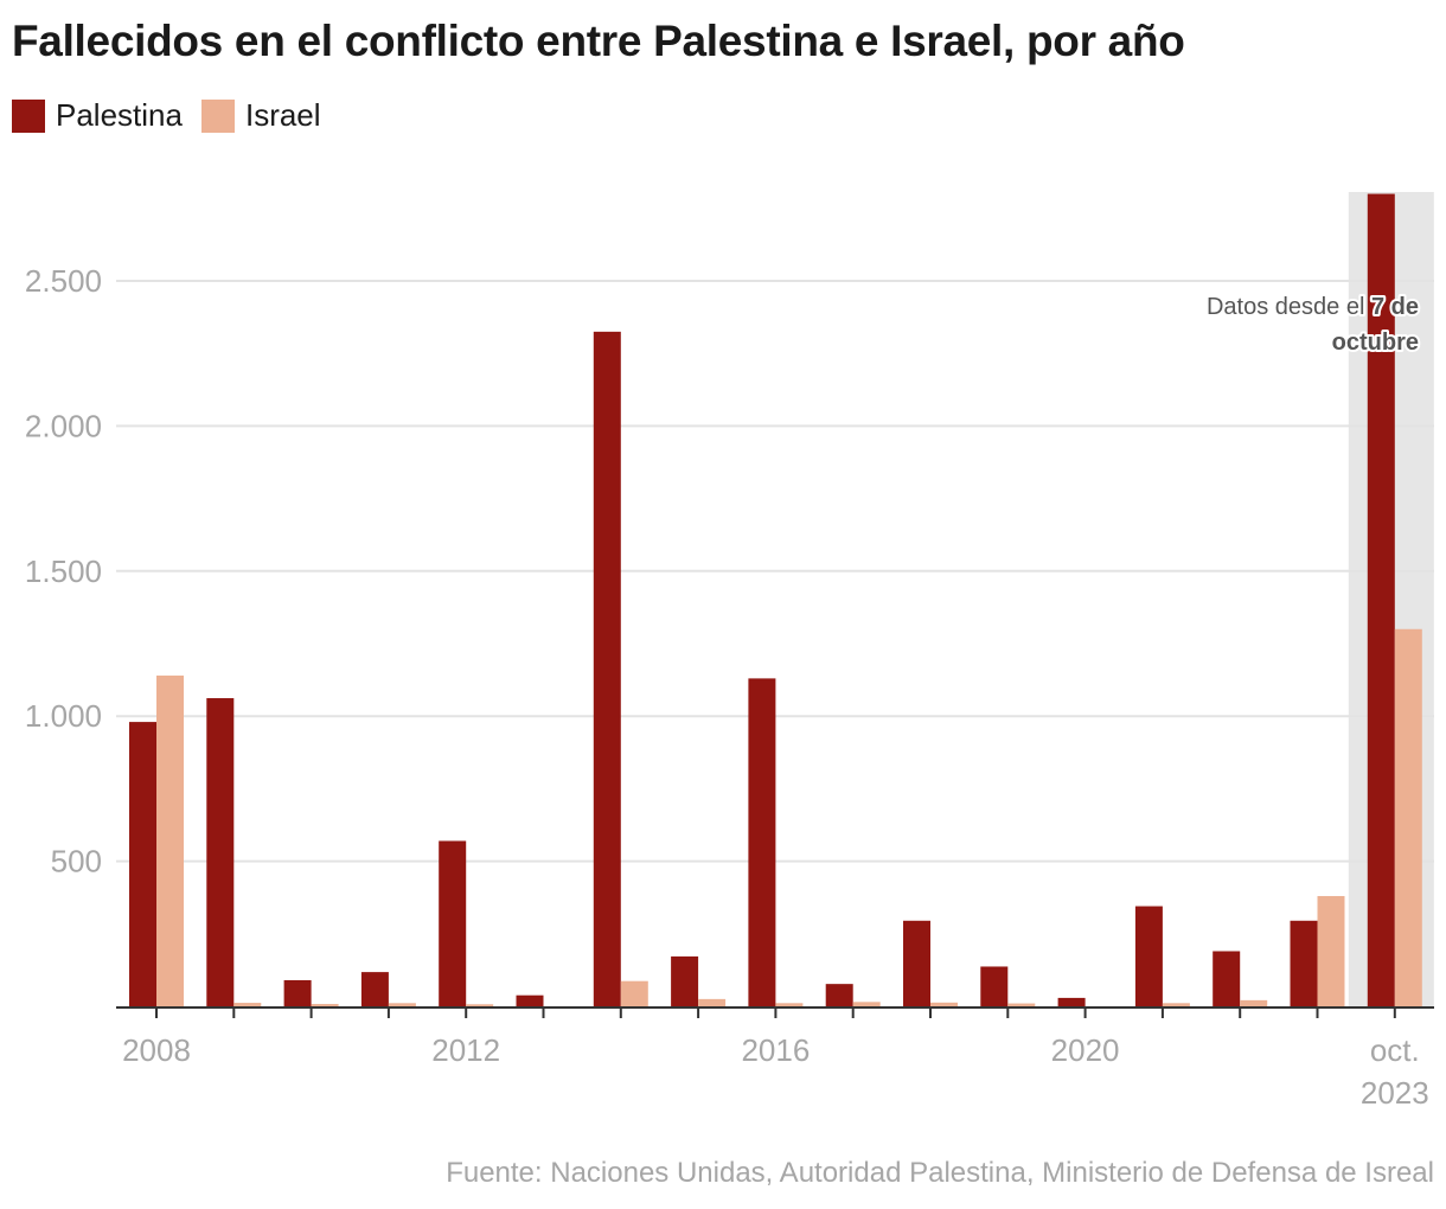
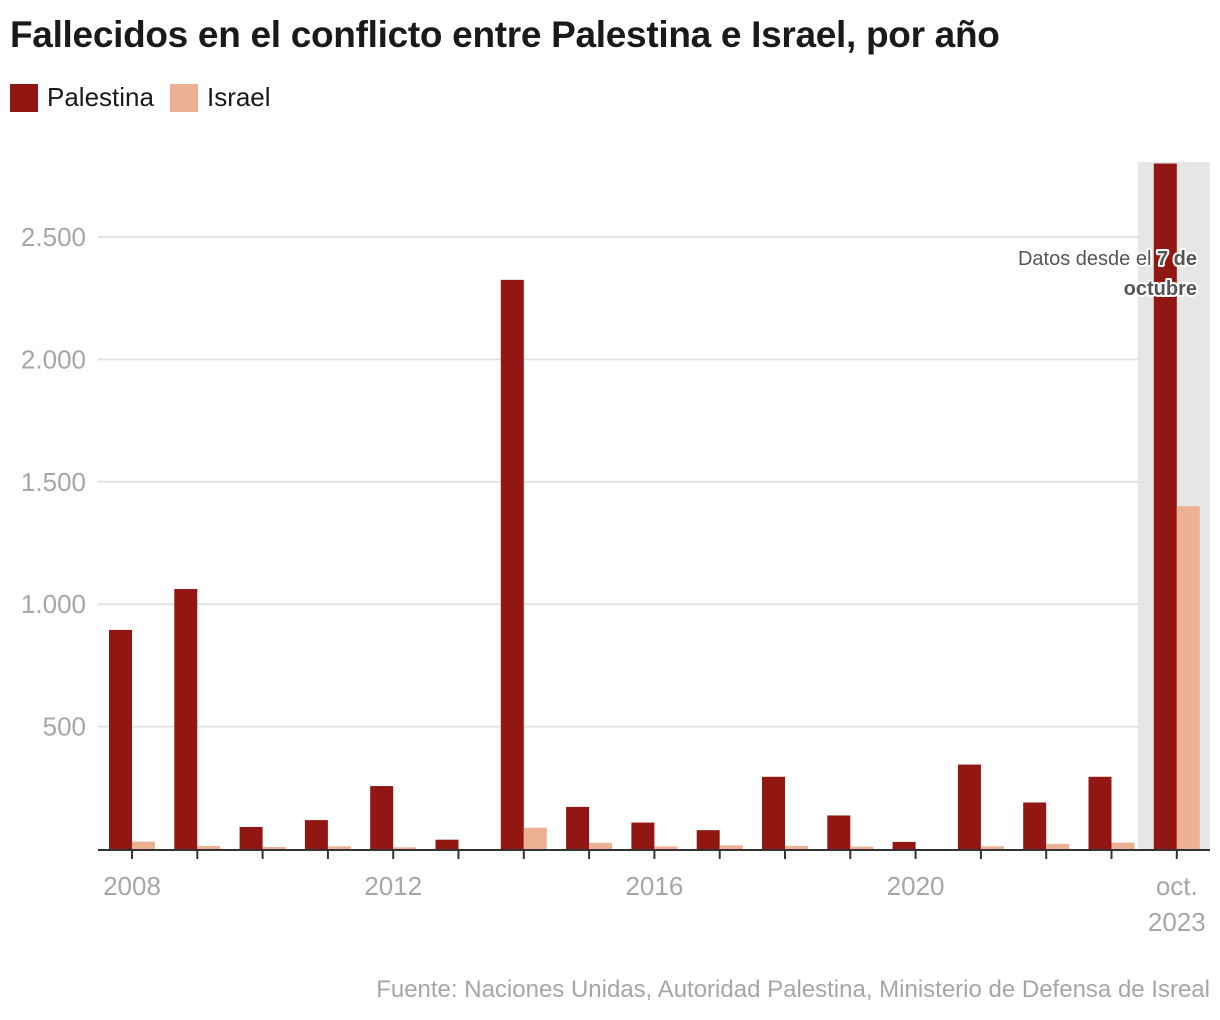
Palestina/2008: 980 -> 900
Israel/2008: 1140 -> 30
Palestina/2012: 570 -> 260
Palestina/2016: 1130 -> 110
Israel/2023: 380 -> 30
Israel/oct. 2023: 1300 -> 1400
